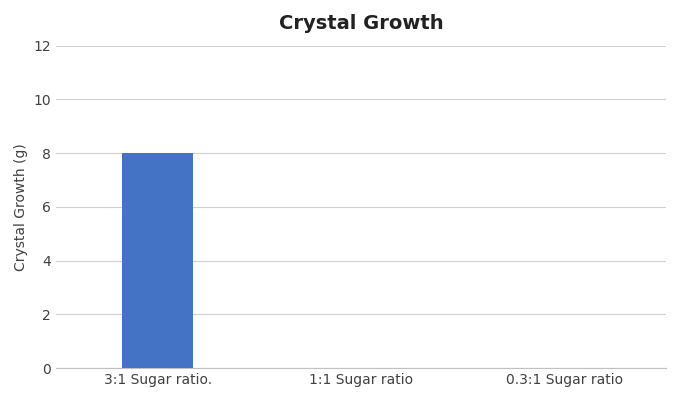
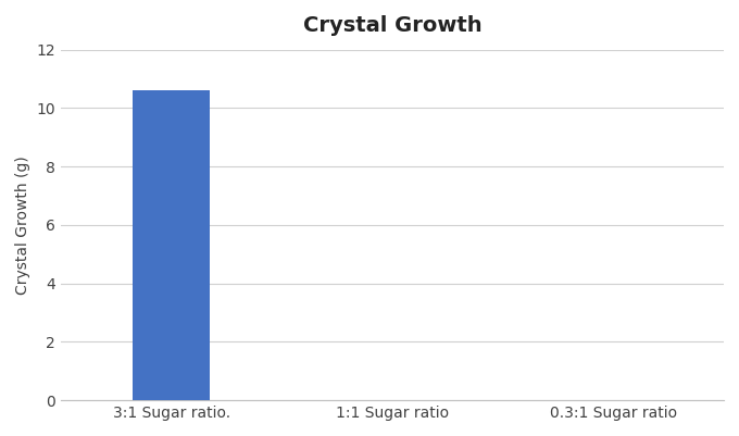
3:1 Sugar ratio.: 8.0 -> 10.6
